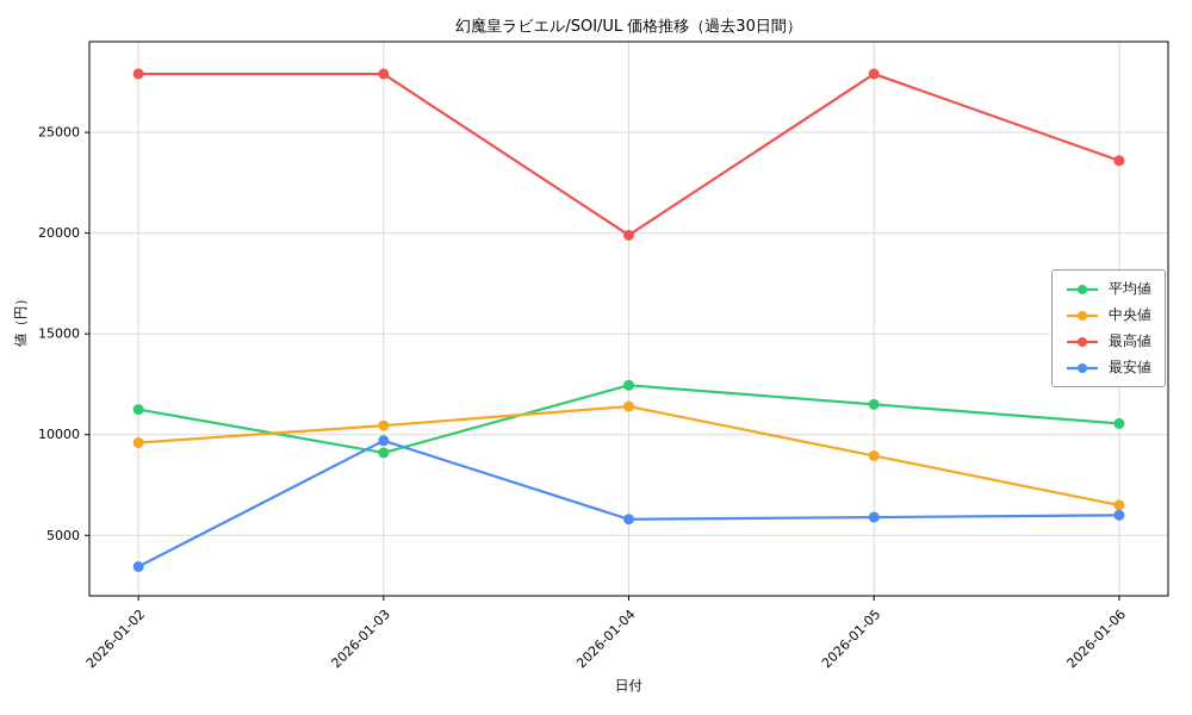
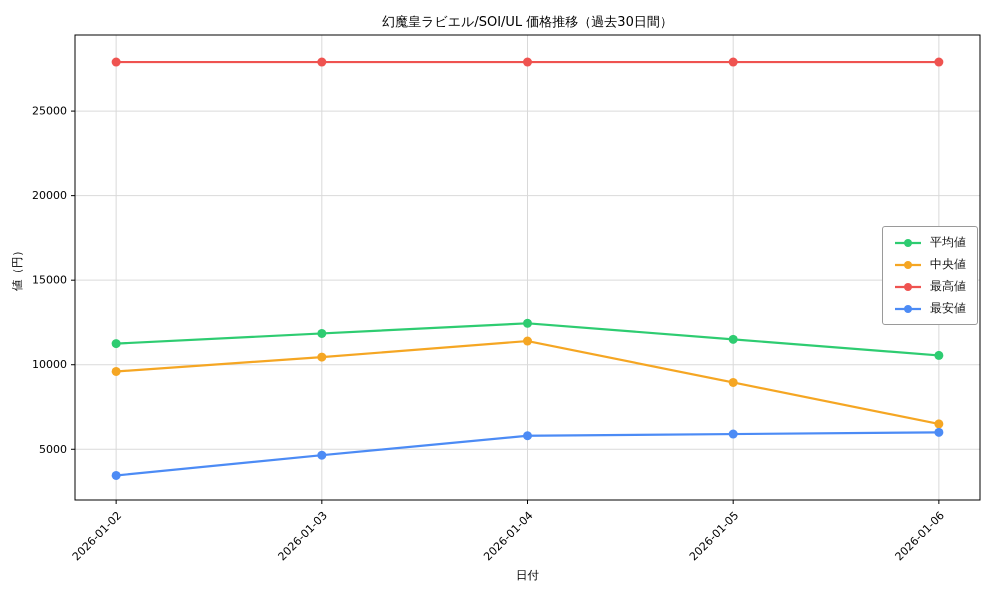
平均値/2026-01-03: 9100 -> 11800
最安値/2026-01-03: 9700 -> 4600
最高値/2026-01-04: 19900 -> 27900
最高値/2026-01-06: 23600 -> 27900
